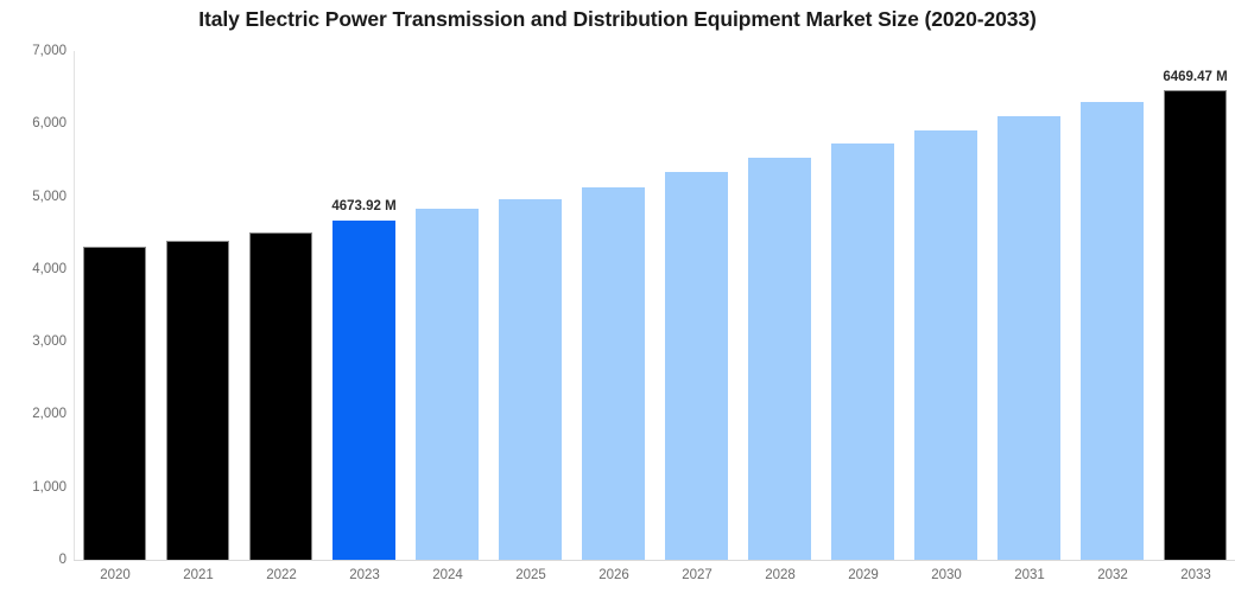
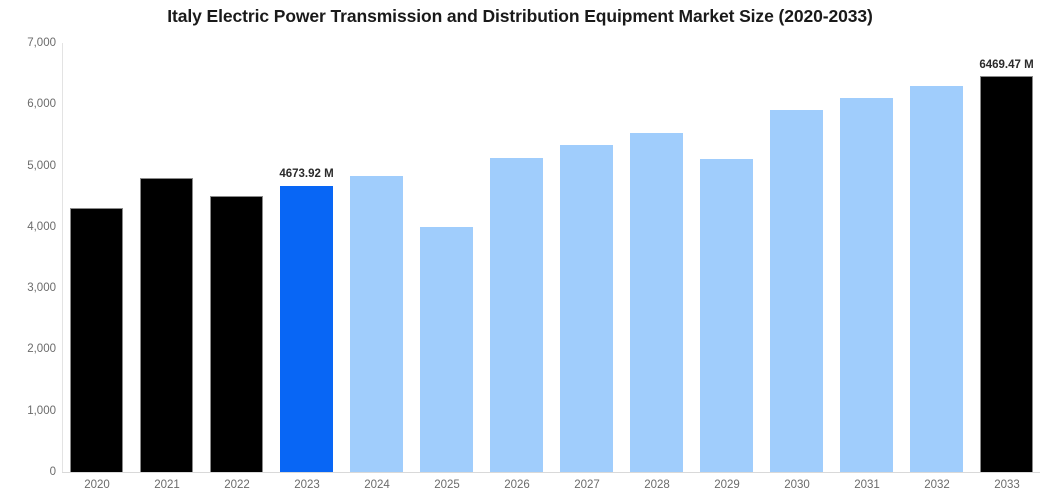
2021: 4400 -> 4800
2025: 5000 -> 4000
2029: 5700 -> 5100
